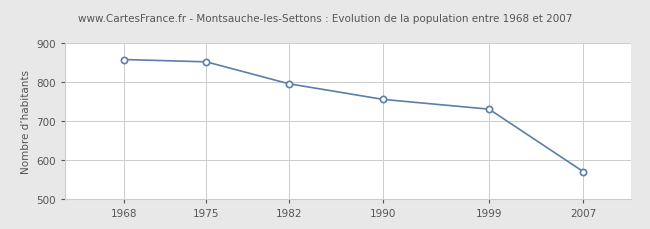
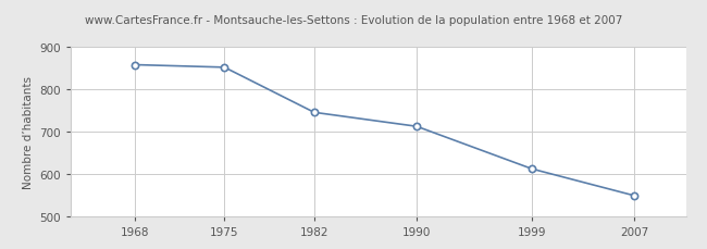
1982: 795 -> 745
1990: 755 -> 712
1999: 730 -> 612
2007: 570 -> 549
